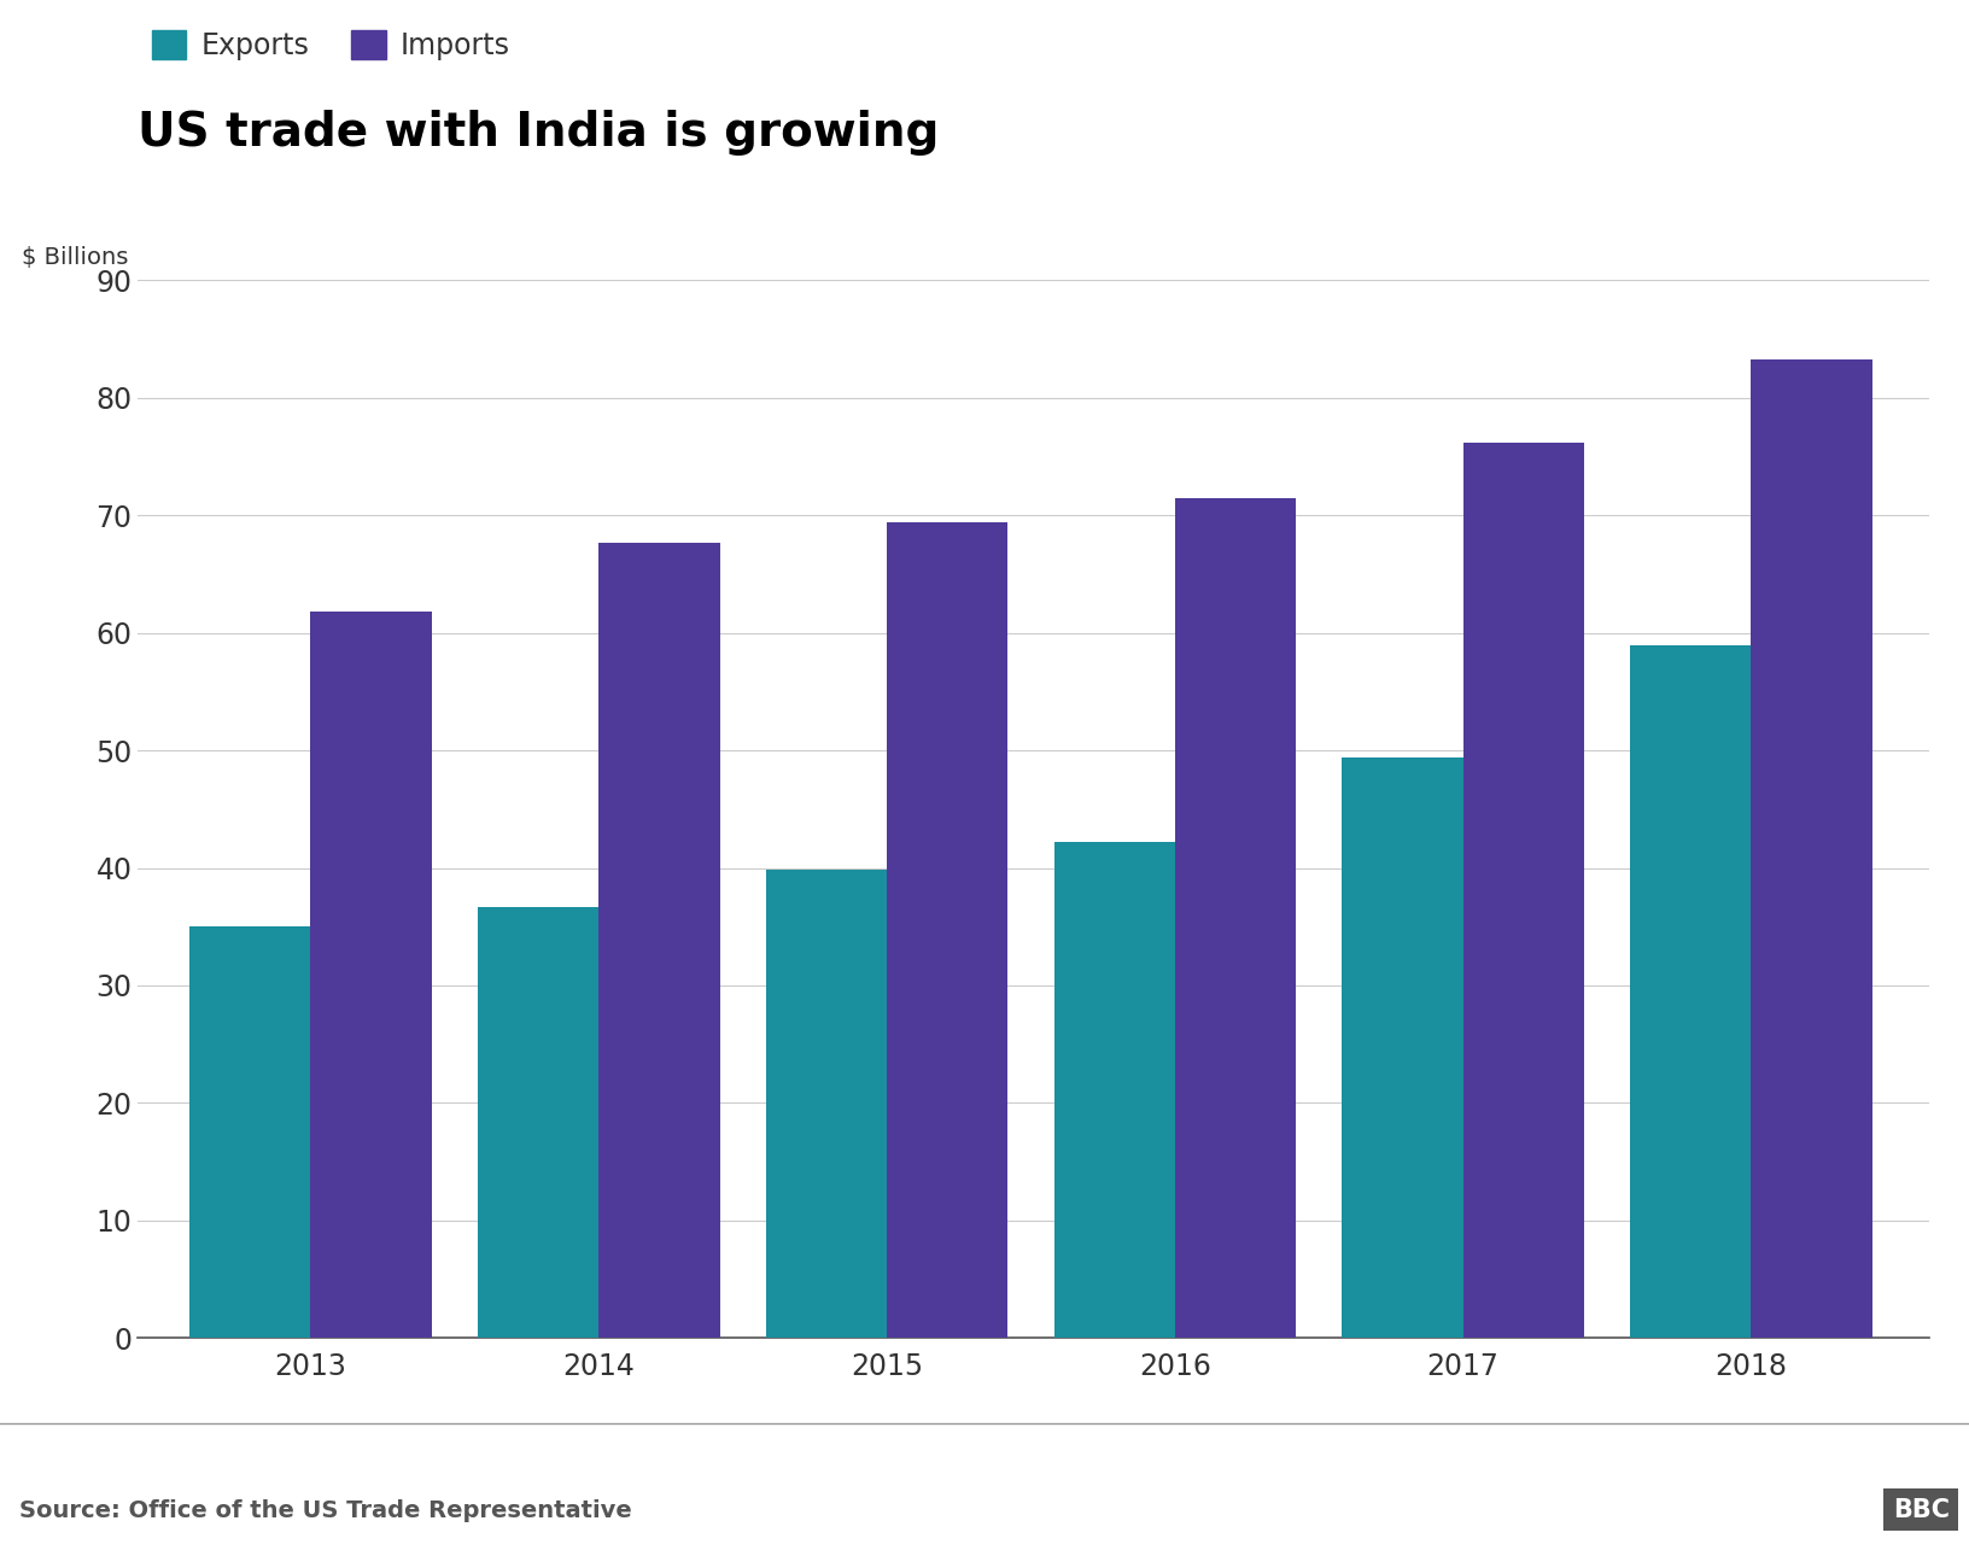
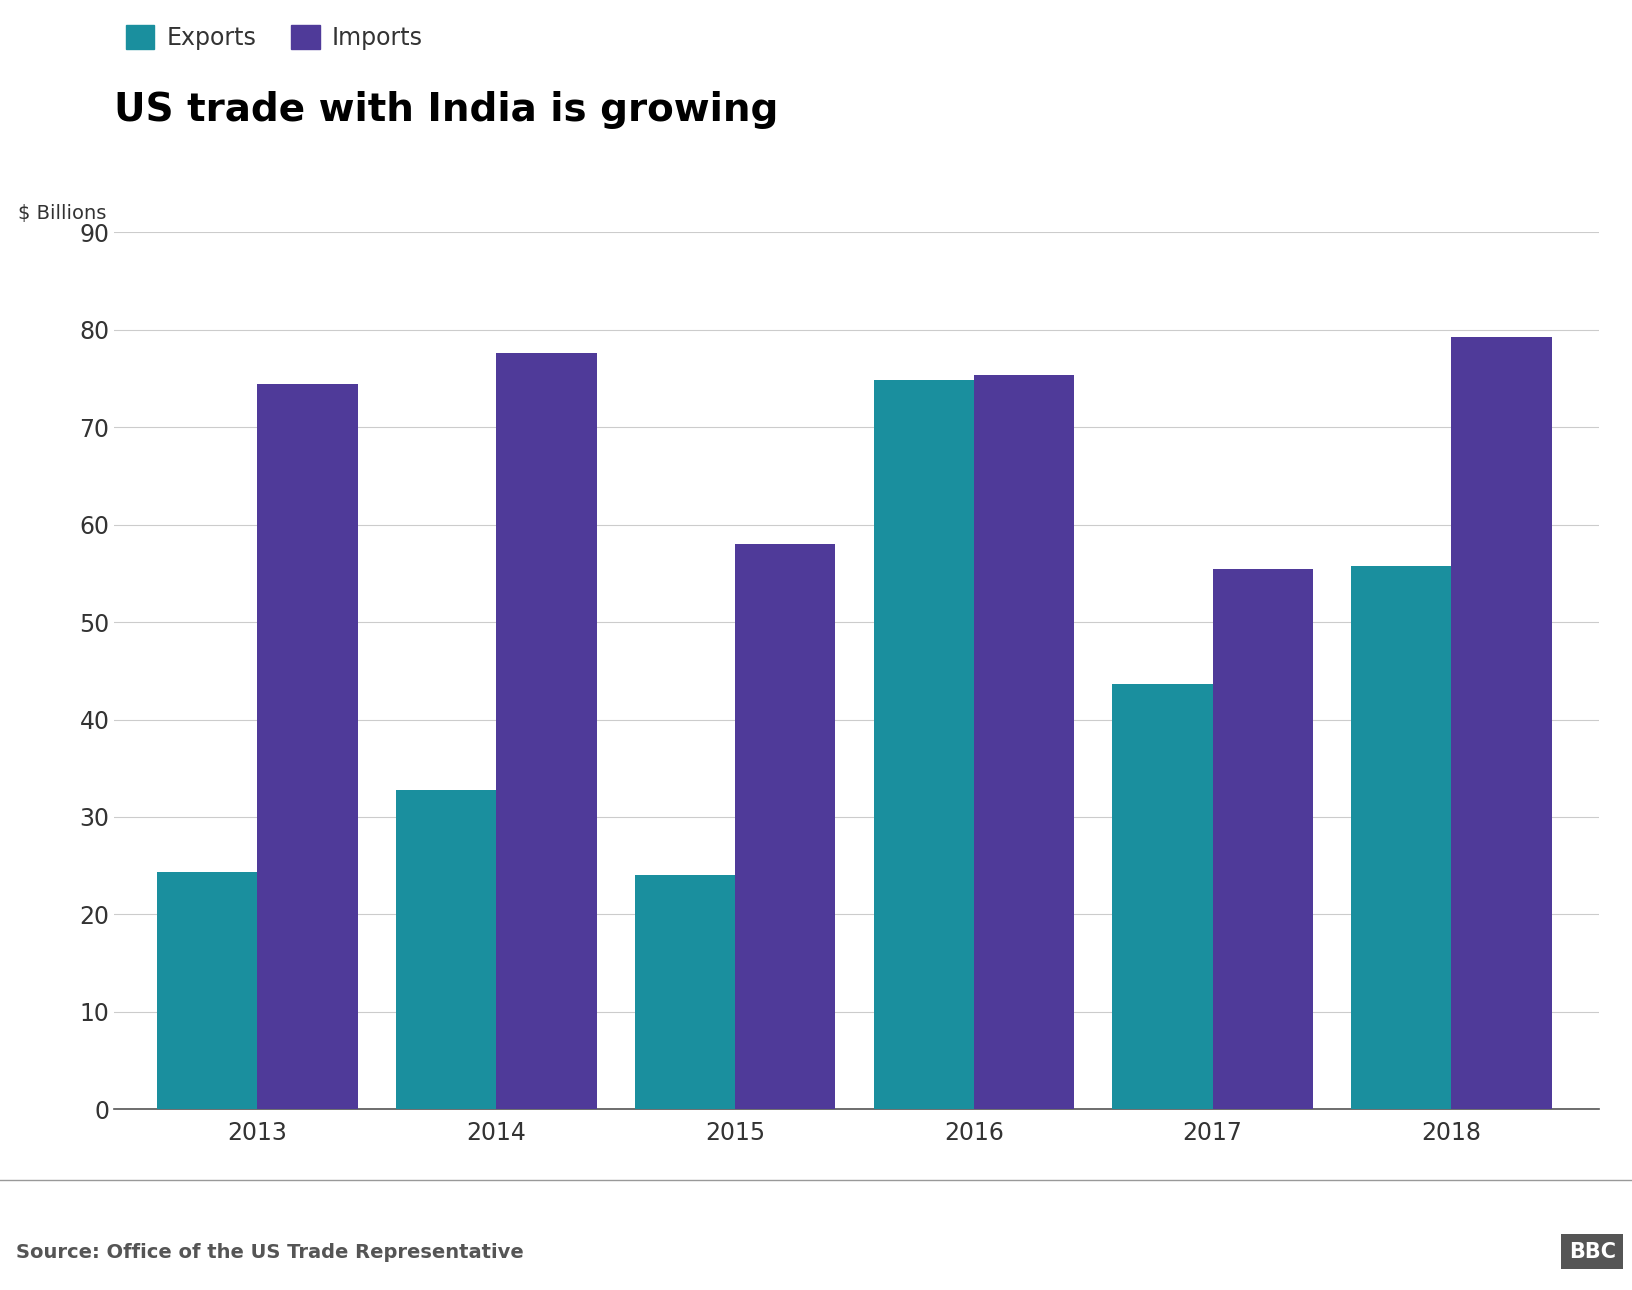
Exports/2013: 35.0 -> 24.4
Imports/2013: 61.8 -> 74.4
Exports/2014: 36.7 -> 32.8
Imports/2014: 67.7 -> 77.6
Exports/2015: 39.9 -> 24.0
Imports/2015: 69.4 -> 58.0
Exports/2016: 42.2 -> 74.8
Imports/2016: 71.5 -> 75.4
Exports/2017: 49.4 -> 43.6
Imports/2017: 76.2 -> 55.4
Exports/2018: 58.9 -> 55.8
Imports/2018: 83.2 -> 79.2
